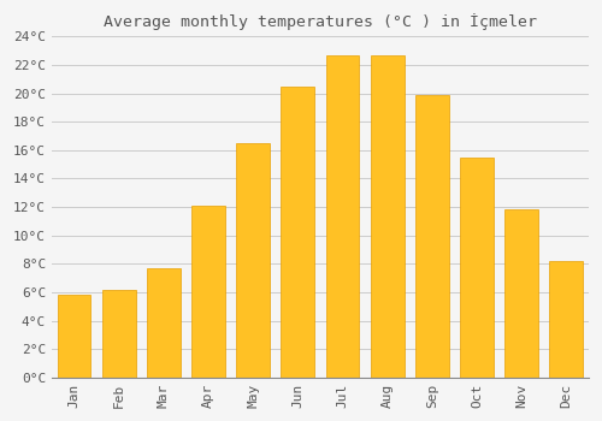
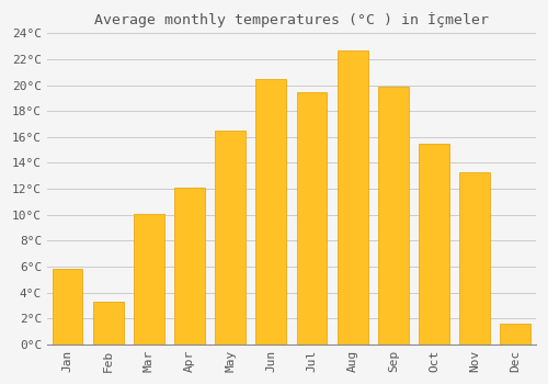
Feb: 6.2°C -> 3.3°C
Mar: 7.7°C -> 10.1°C
Jul: 22.7°C -> 19.5°C
Nov: 11.8°C -> 13.3°C
Dec: 8.2°C -> 1.6°C
